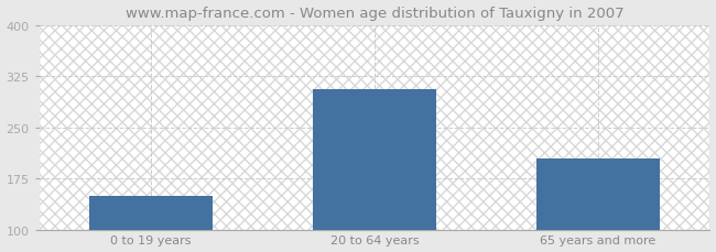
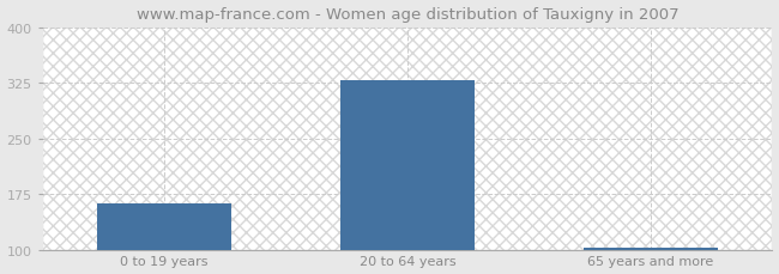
0 to 19 years: 150 -> 163
20 to 64 years: 306 -> 328
65 years and more: 204 -> 102
